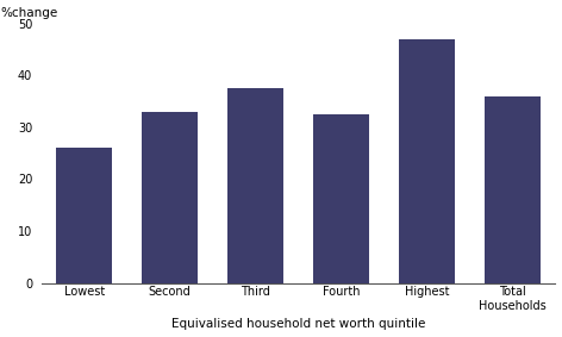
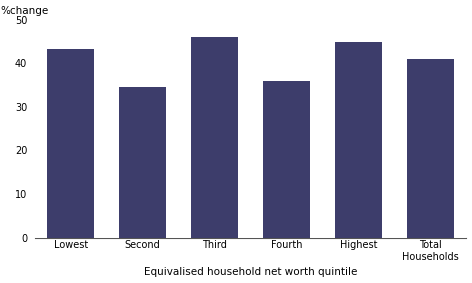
Lowest: 26.0 -> 43.3
Second: 33.0 -> 34.5
Third: 37.5 -> 46.0
Fourth: 32.5 -> 36.0
Highest: 47.0 -> 45.0
Total Households: 36.0 -> 41.0
